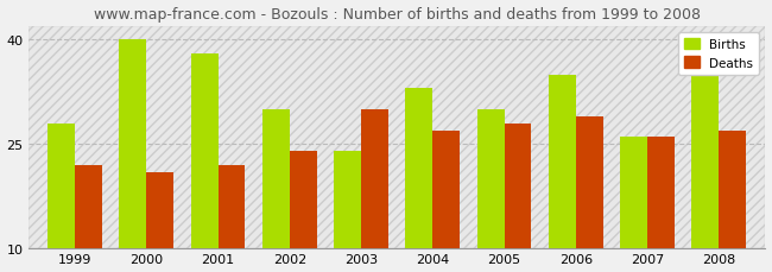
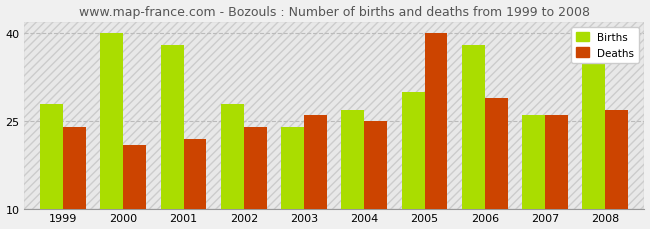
Deaths/1999: 22 -> 24
Births/2002: 30 -> 28
Deaths/2003: 30 -> 26
Births/2004: 33 -> 27
Deaths/2004: 27 -> 25
Deaths/2005: 28 -> 40
Births/2006: 35 -> 38
